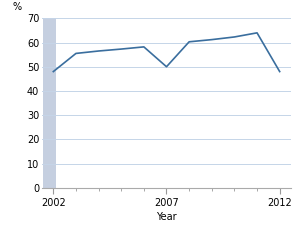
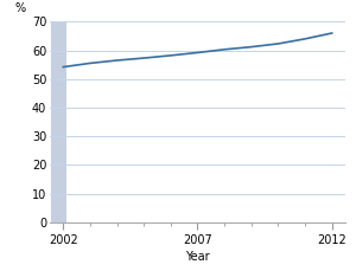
2002: 48.0 -> 54.2
2007: 50.0 -> 59.2
2012: 48.0 -> 66.0
